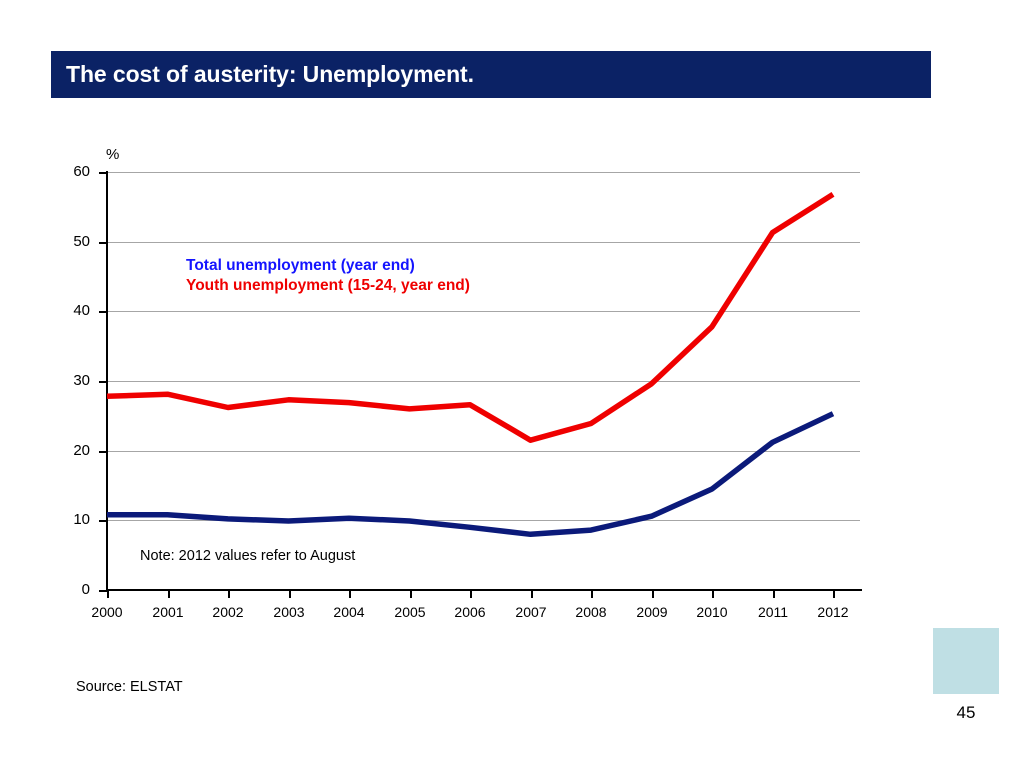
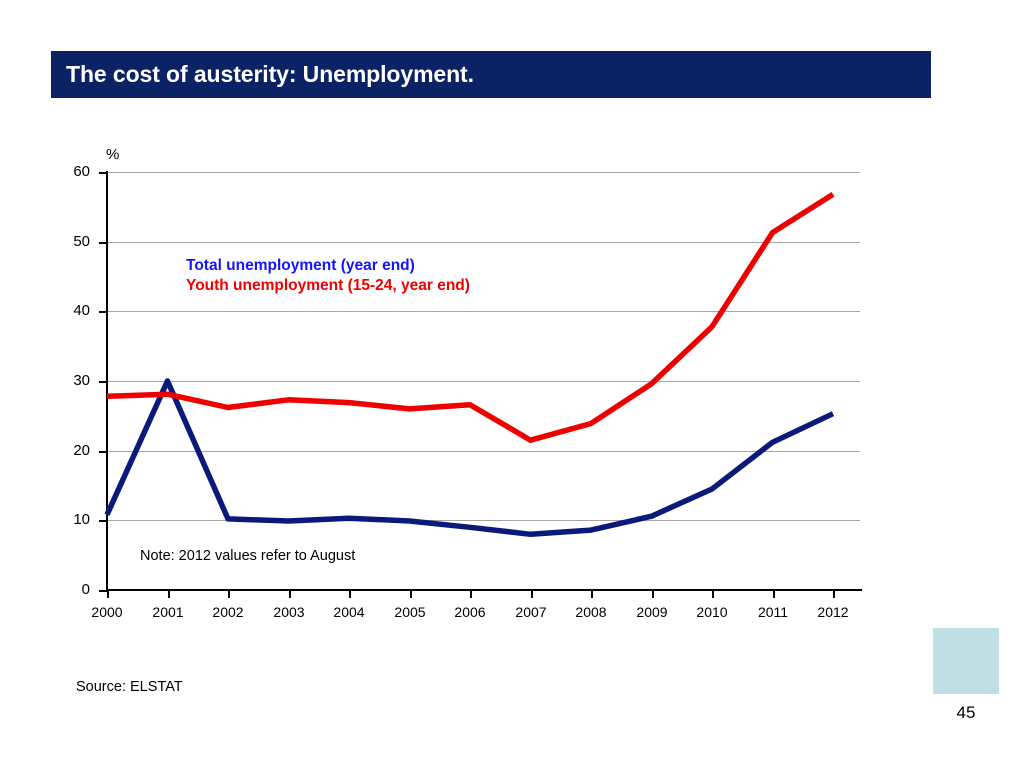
Total unemployment (year end)/2001: 11 -> 30
